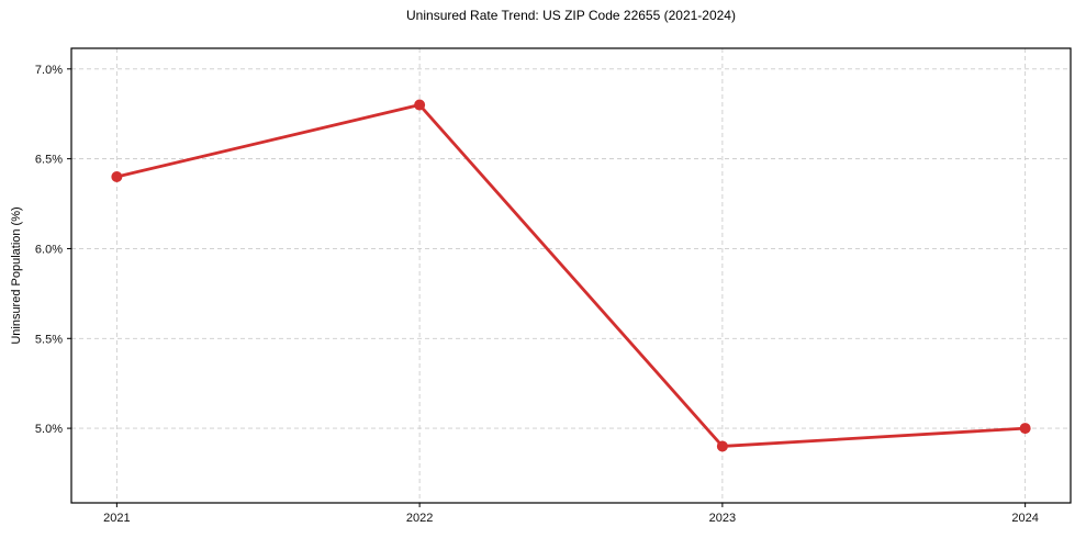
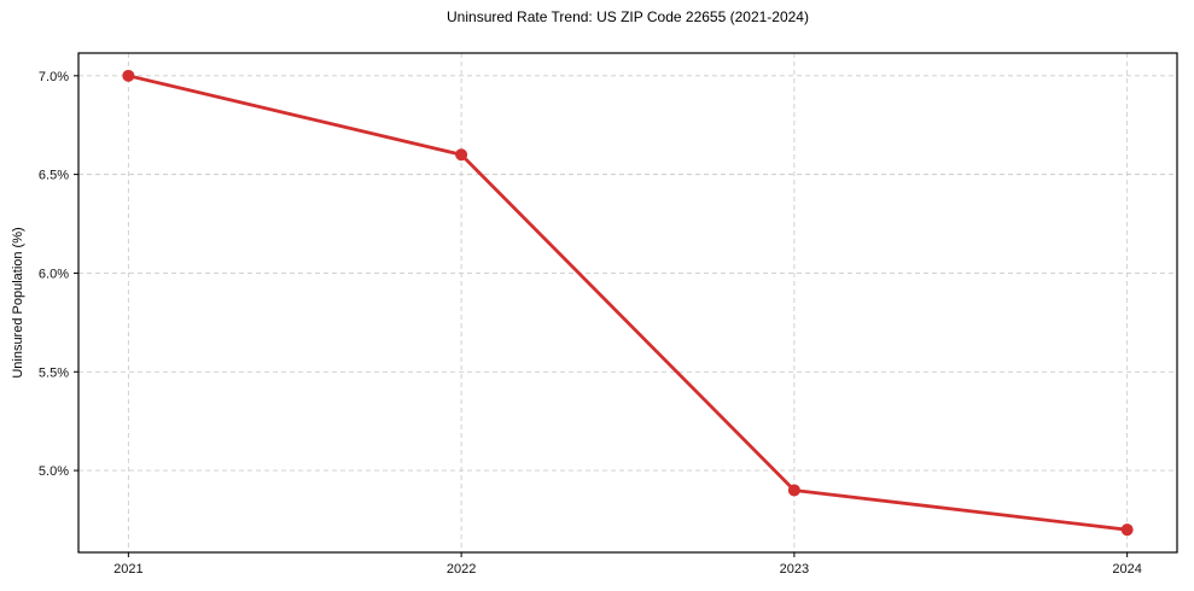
2021: 6.4% -> 7.0%
2022: 6.8% -> 6.6%
2024: 5.0% -> 4.7%
